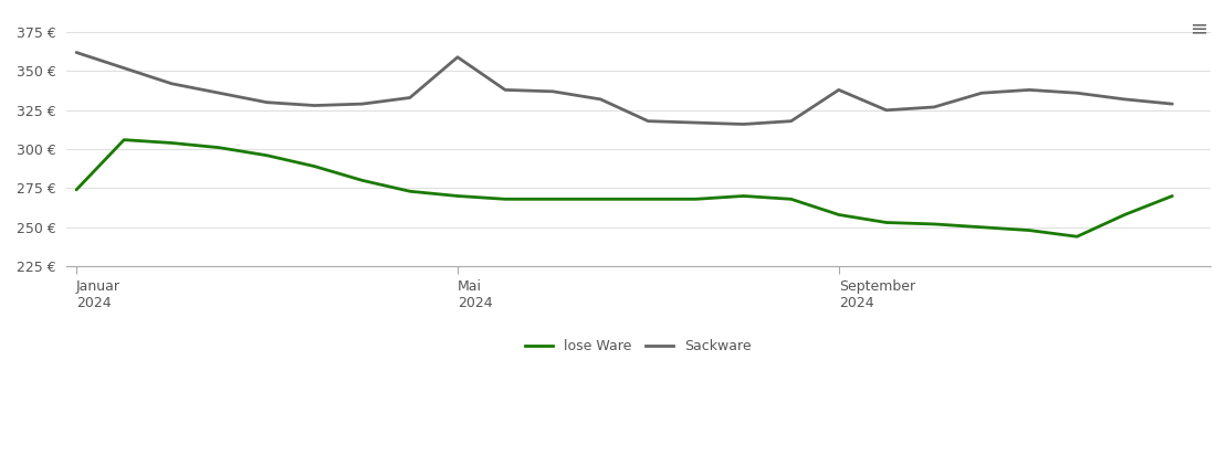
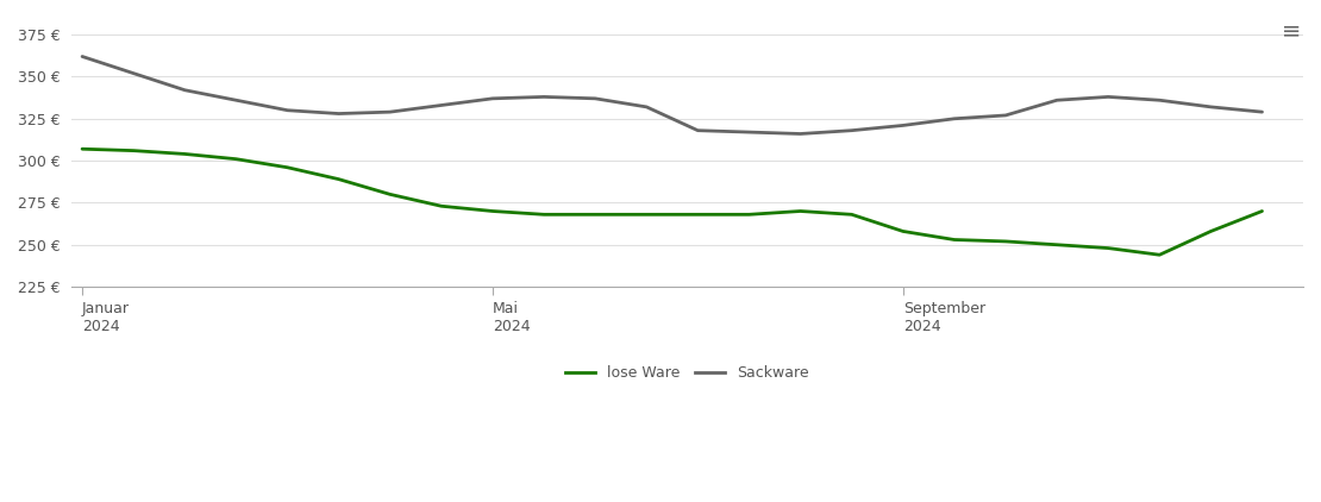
lose Ware/Januar 2024: 274 € -> 307 €
Sackware/Mai 2024: 359 € -> 337 €
Sackware/September 2024: 338 € -> 321 €
